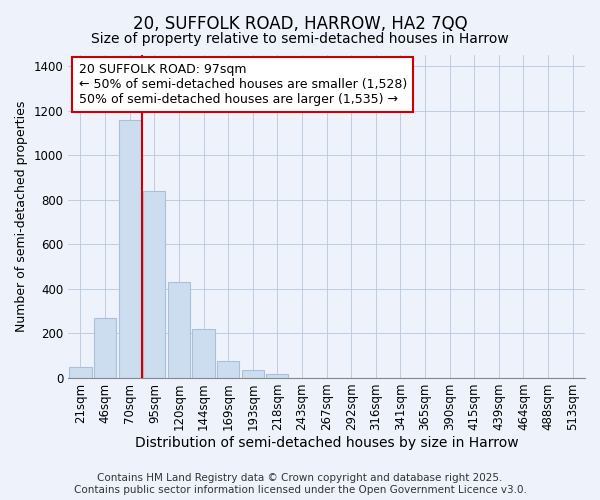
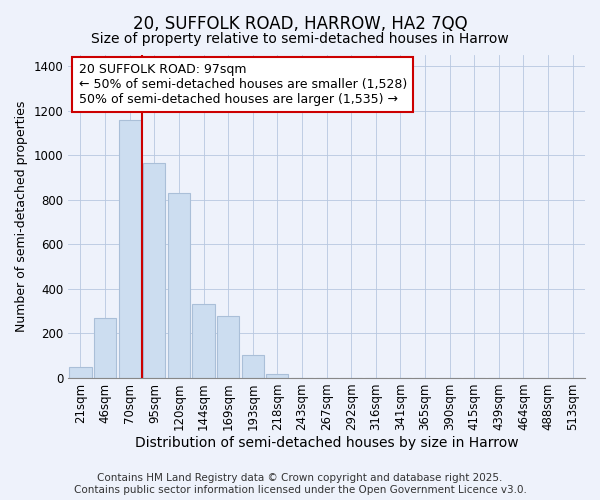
95sqm: 840 -> 965
120sqm: 430 -> 830
144sqm: 220 -> 330
169sqm: 75 -> 280
193sqm: 35 -> 105
